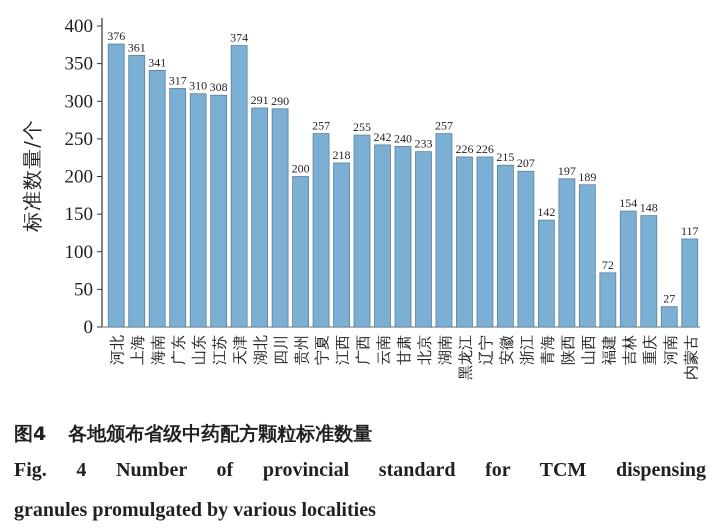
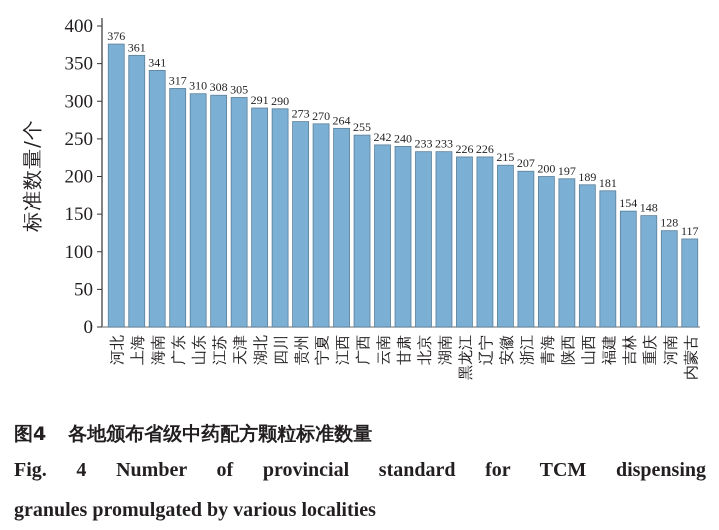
天津: 374 -> 305
贵州: 200 -> 273
宁夏: 257 -> 270
江西: 218 -> 264
湖南: 257 -> 233
青海: 142 -> 200
福建: 72 -> 181
河南: 27 -> 128
